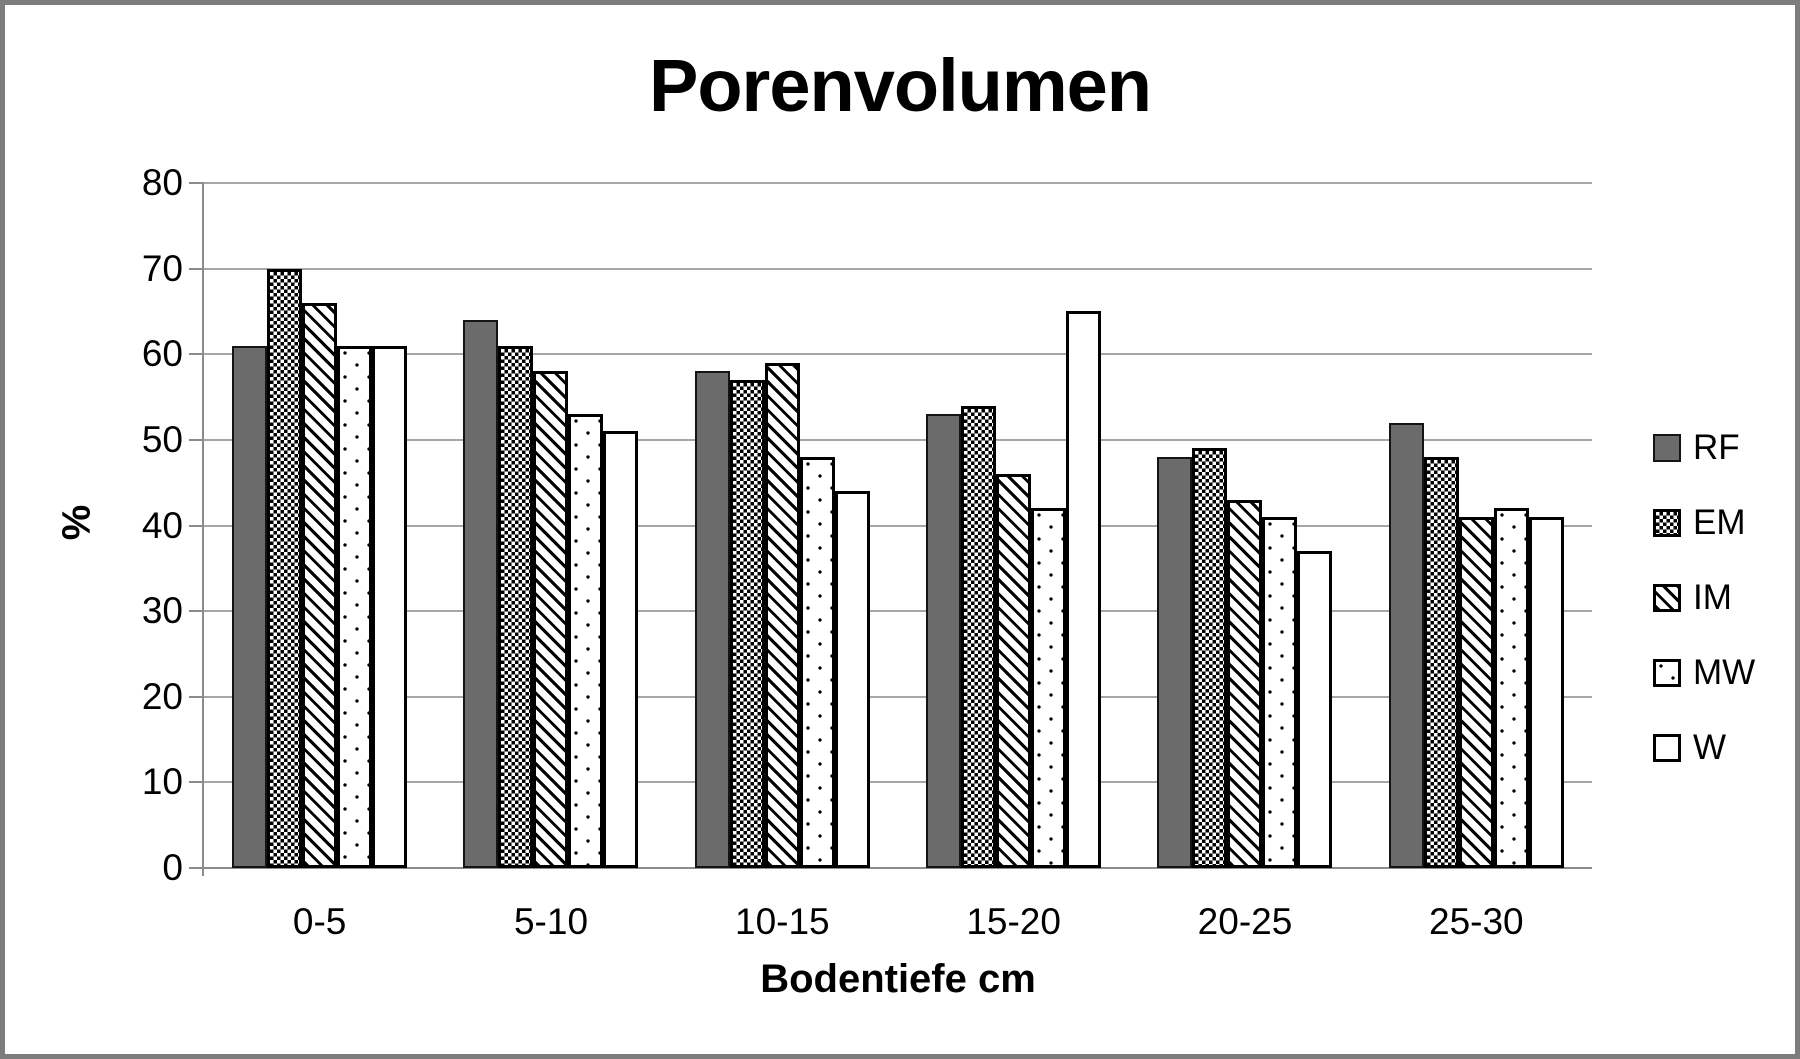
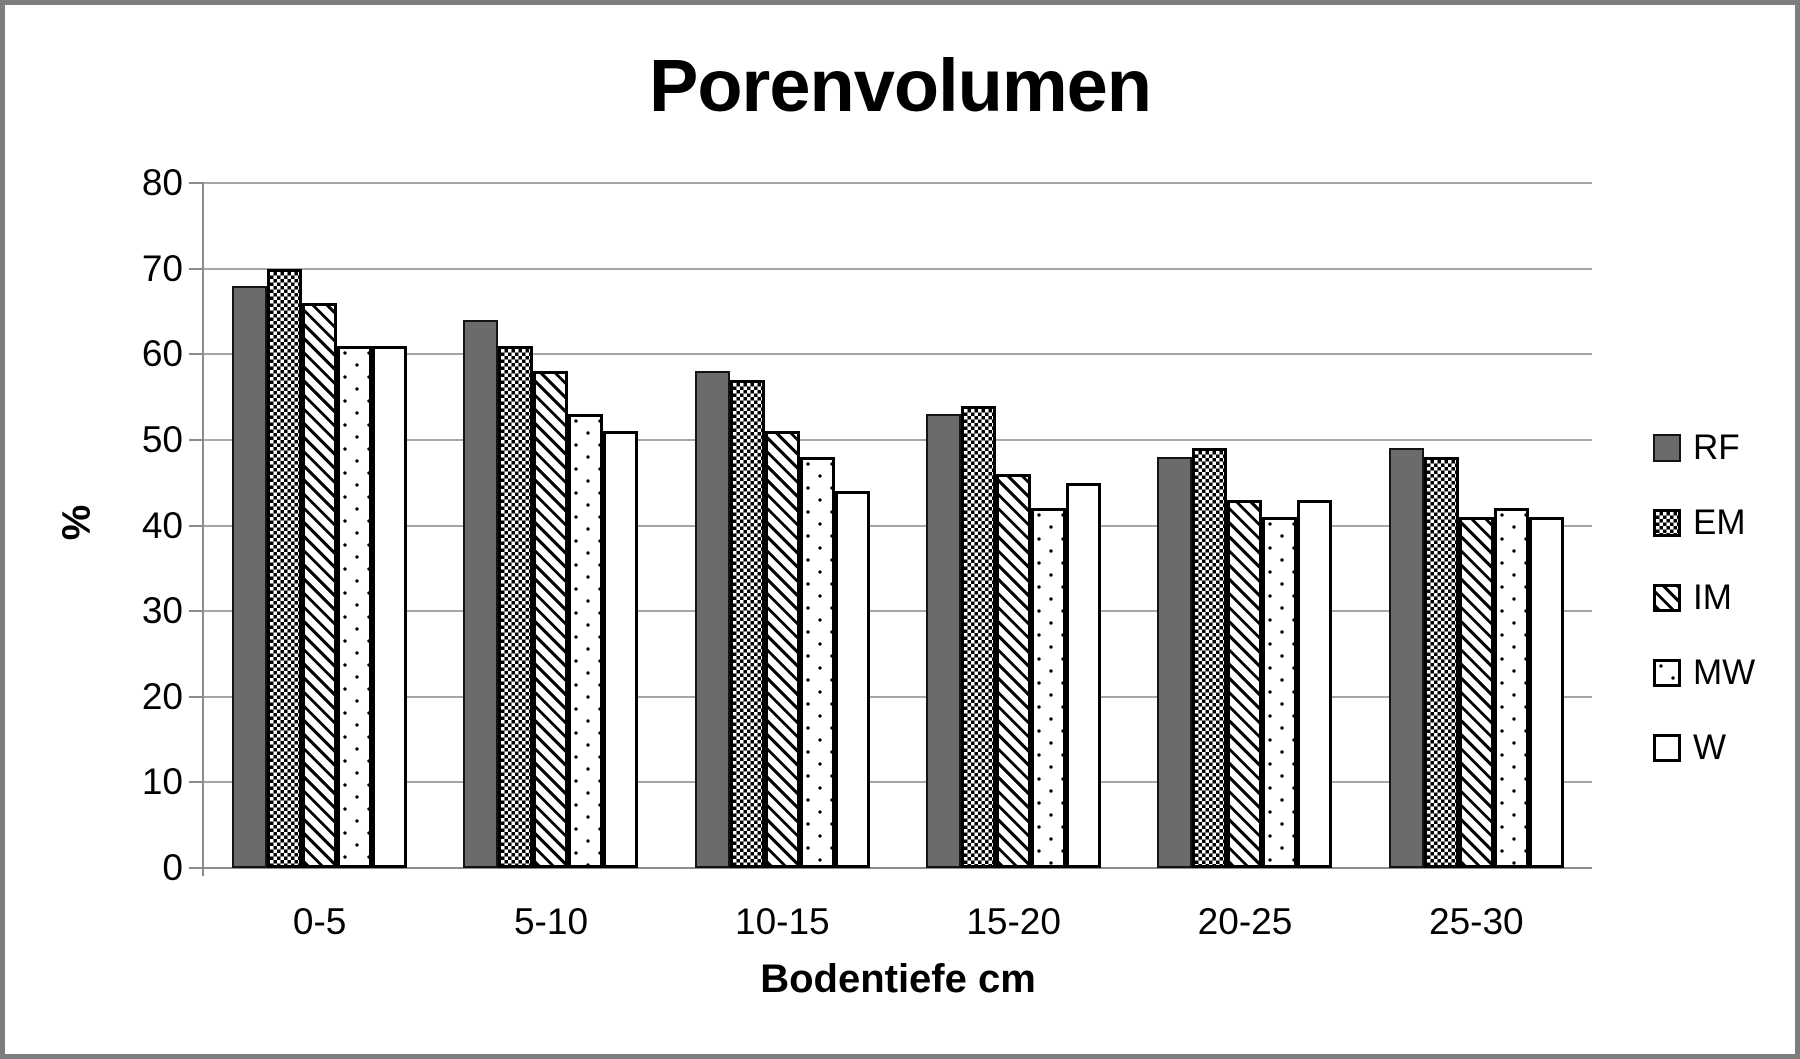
RF/0-5: 61 -> 68
IM/10-15: 59 -> 51
W/15-20: 65 -> 45
W/20-25: 37 -> 43
RF/25-30: 52 -> 49
